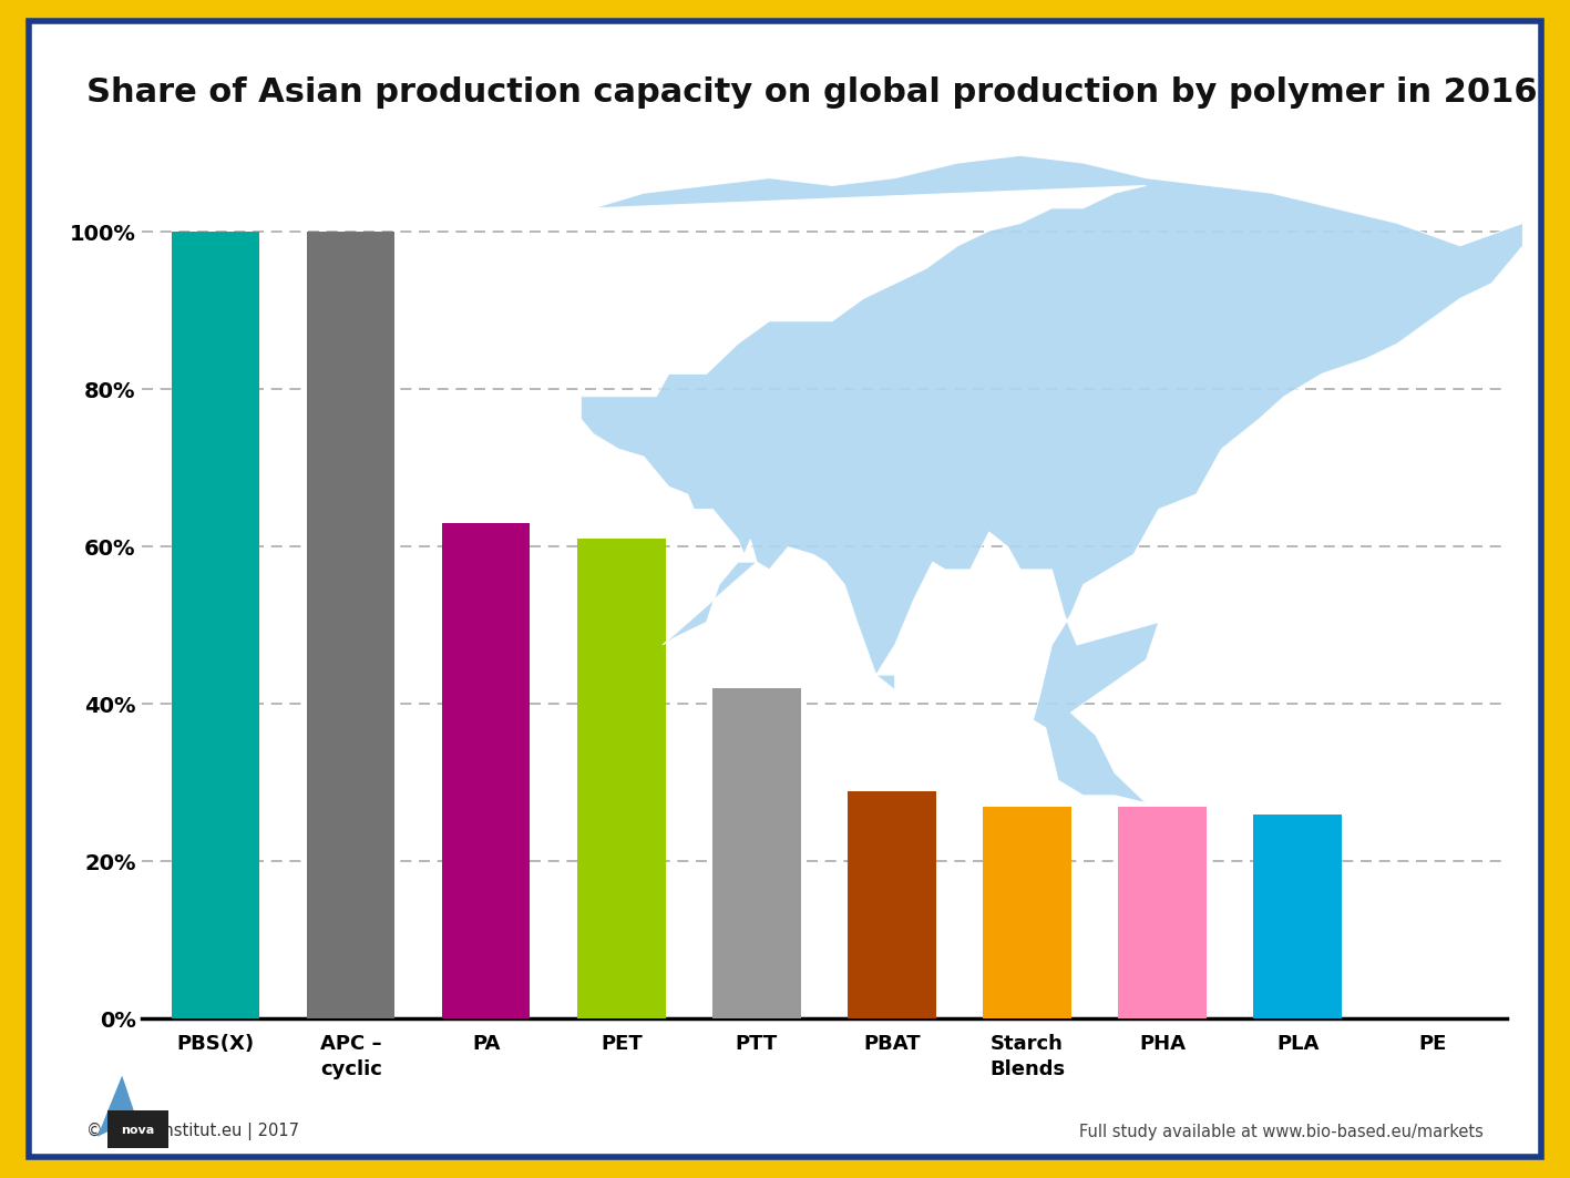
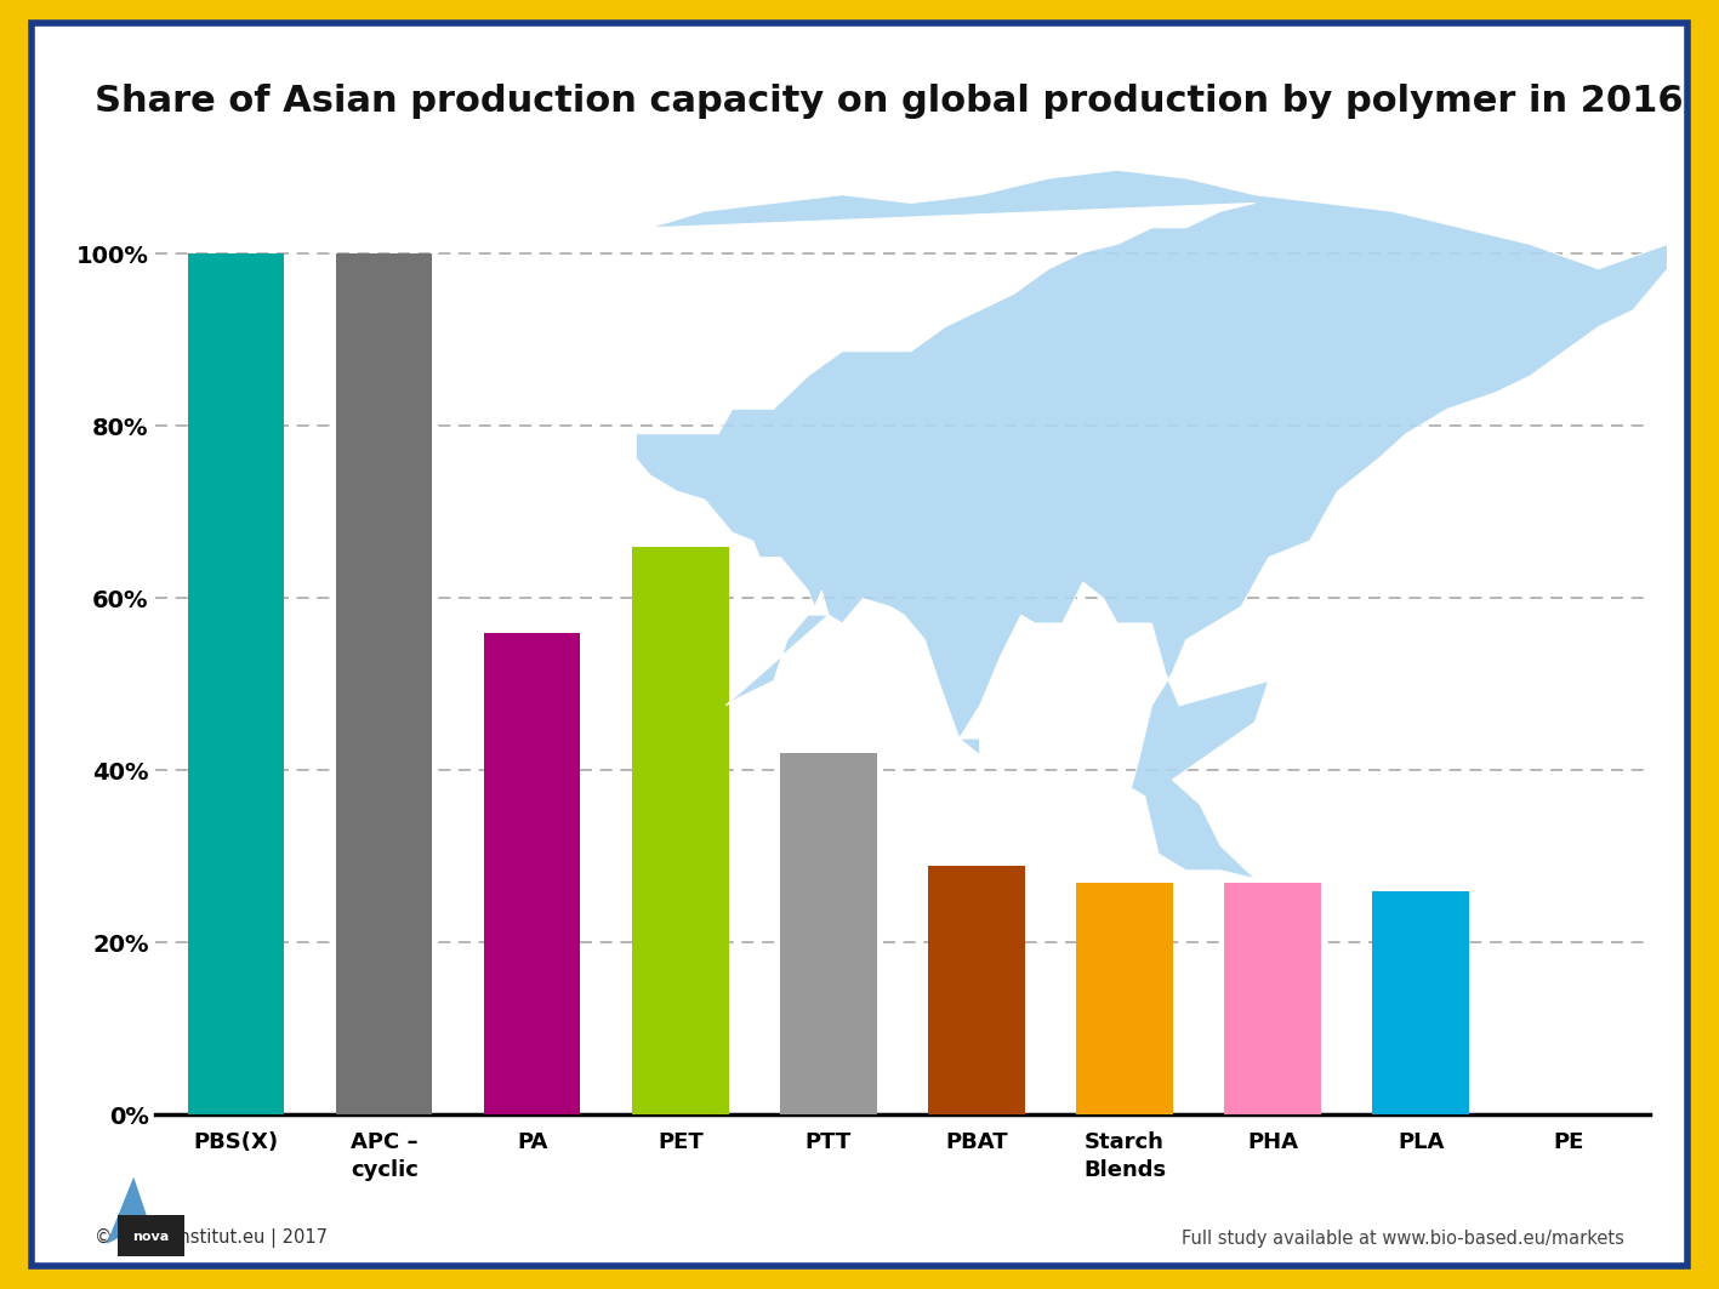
PA: 63% -> 56%
PET: 61% -> 66%
